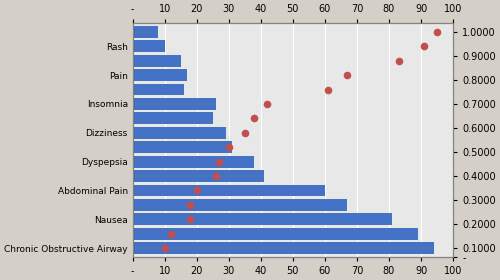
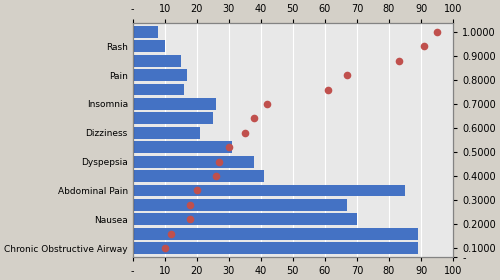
Dizziness: 29 -> 21
Abdominal Pain: 60 -> 85
Nausea: 81 -> 70
Chronic Obstructive Airway: 94 -> 89
